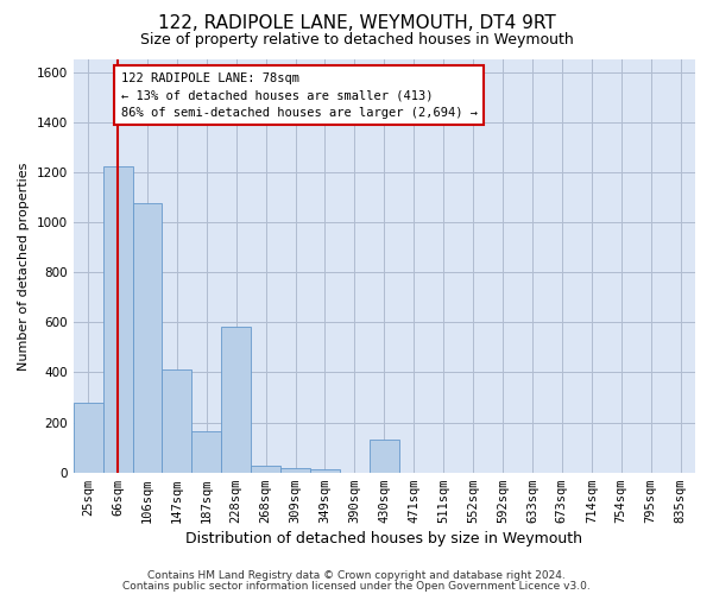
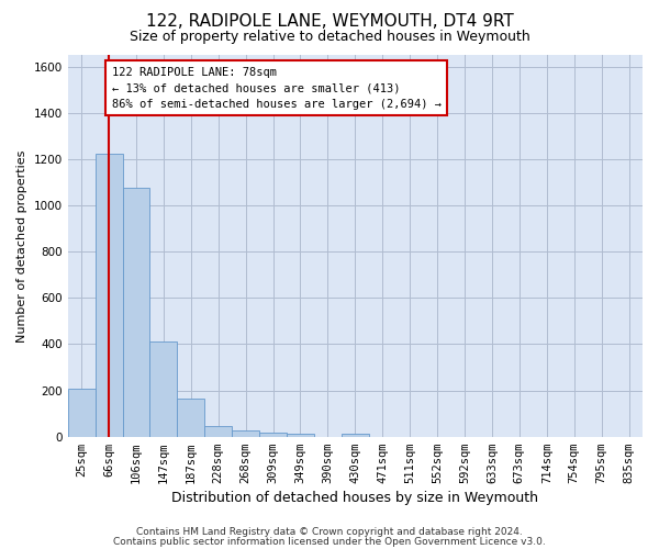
25sqm: 280 -> 205
228sqm: 580 -> 45
430sqm: 130 -> 15
